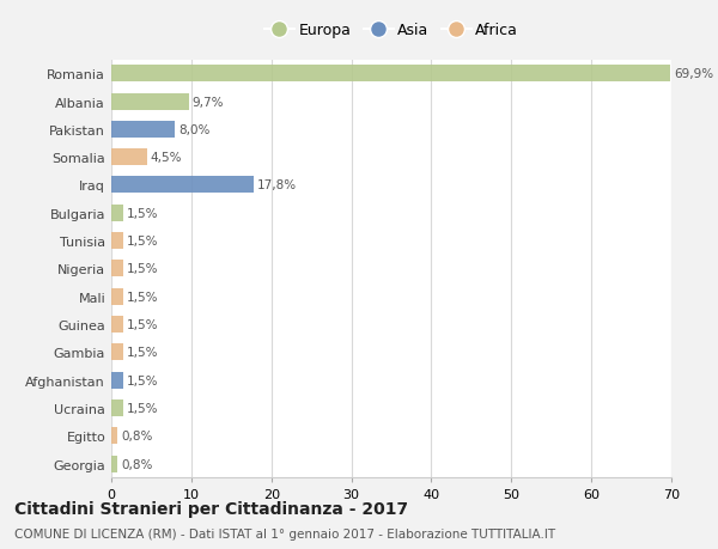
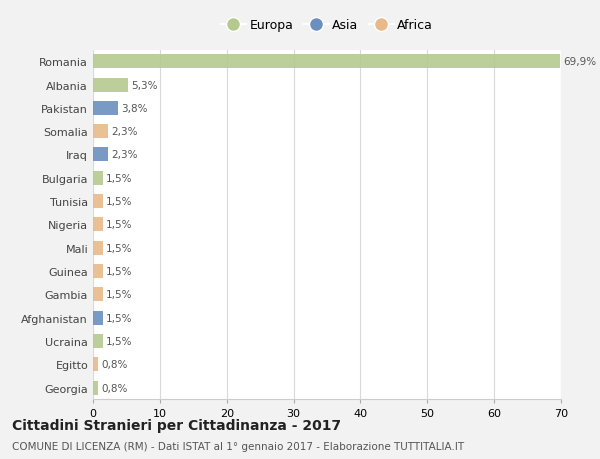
Albania: 9,7% -> 5,3%
Pakistan: 8,0% -> 3,8%
Somalia: 4,5% -> 2,3%
Iraq: 17,8% -> 2,3%
